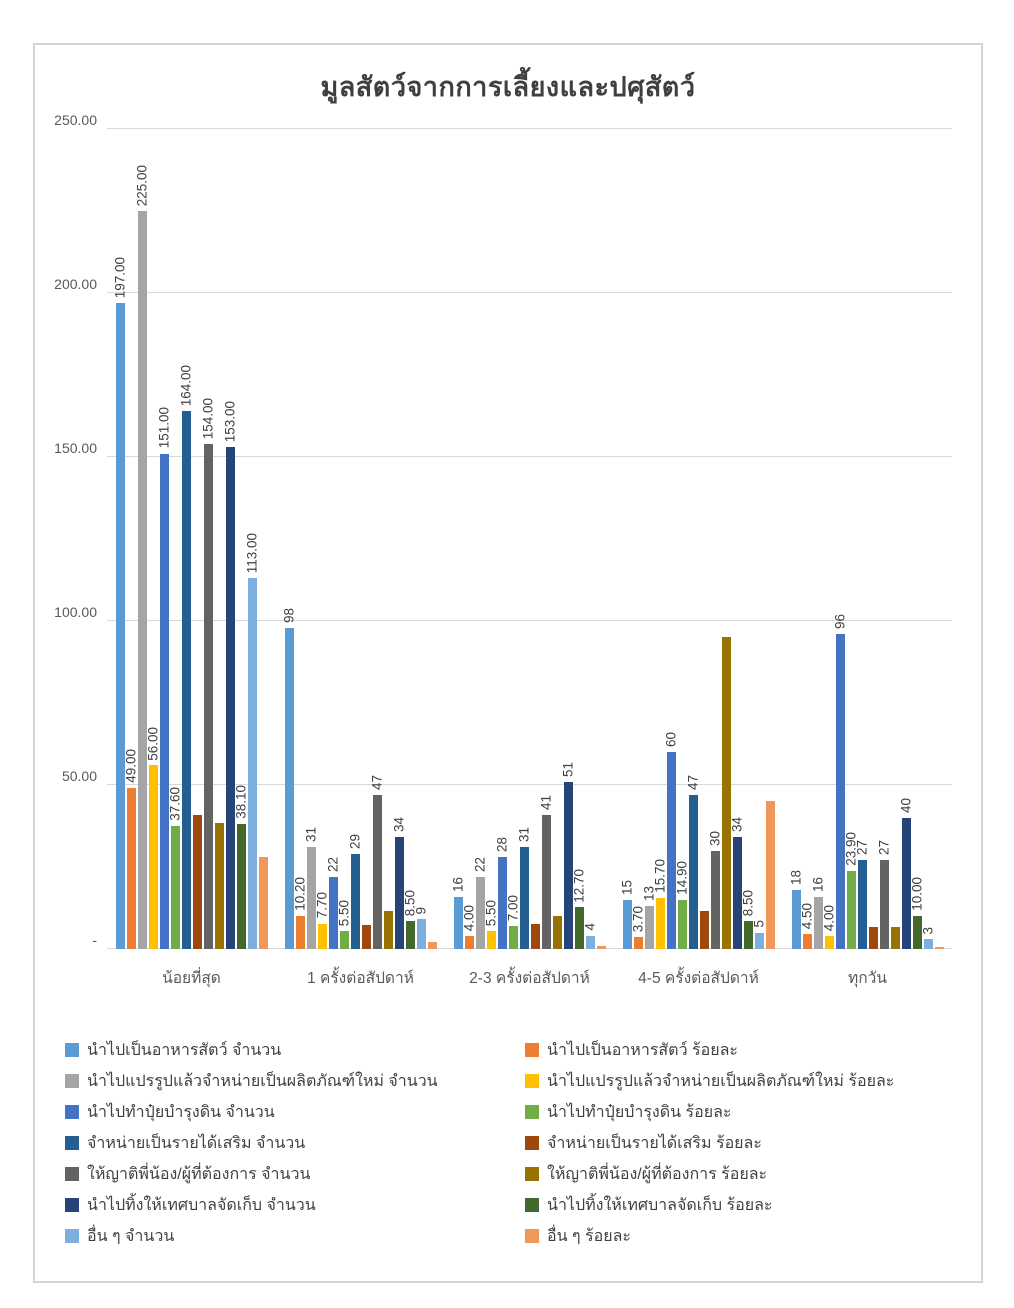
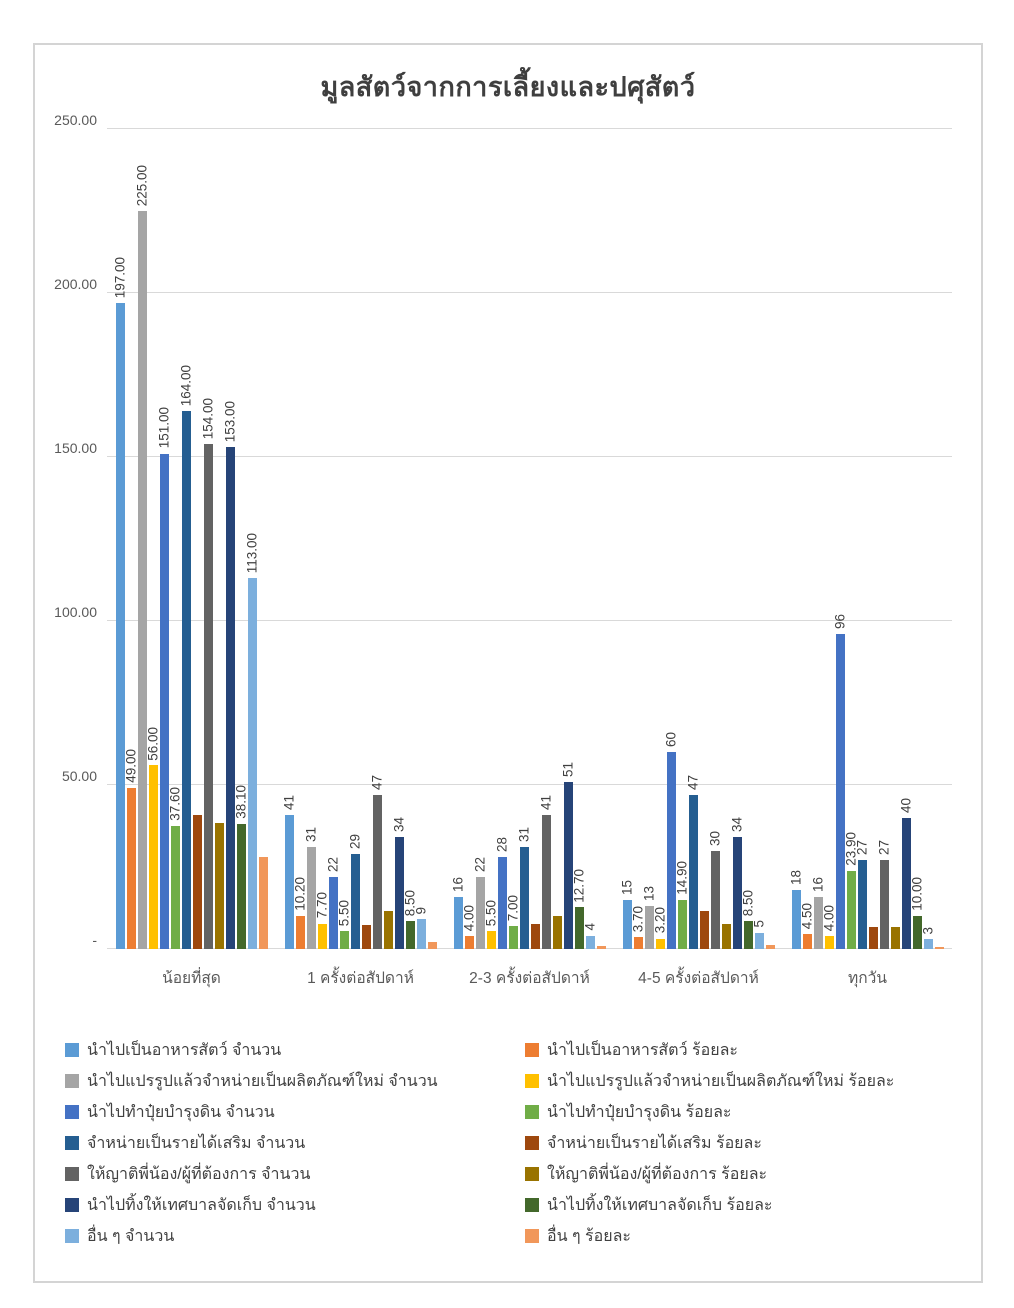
นำไปเป็นอาหารสัตว์ จำนวน/1 ครั้งต่อสัปดาห์: 98 -> 41
นำไปแปรรูปแล้วจำหน่ายเป็นผลิตภัณฑ์ใหม่ ร้อยละ/4-5 ครั้งต่อสัปดาห์: 15.70 -> 3.20
ให้ญาติพี่น้อง/ผู้ที่ต้องการ ร้อยละ/4-5 ครั้งต่อสัปดาห์: 95 -> 8
อื่น ๆ ร้อยละ/4-5 ครั้งต่อสัปดาห์: 45 -> 1
